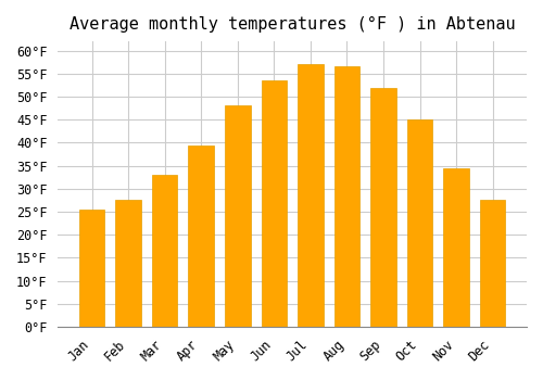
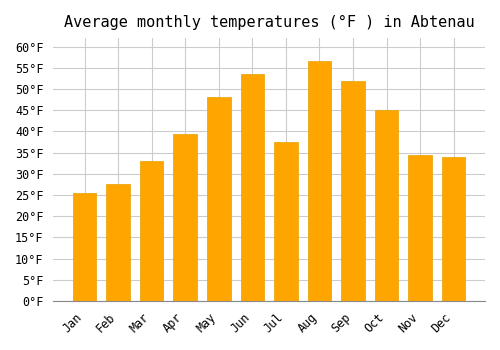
Jul: 57.0°F -> 37.5°F
Dec: 27.5°F -> 34.0°F
